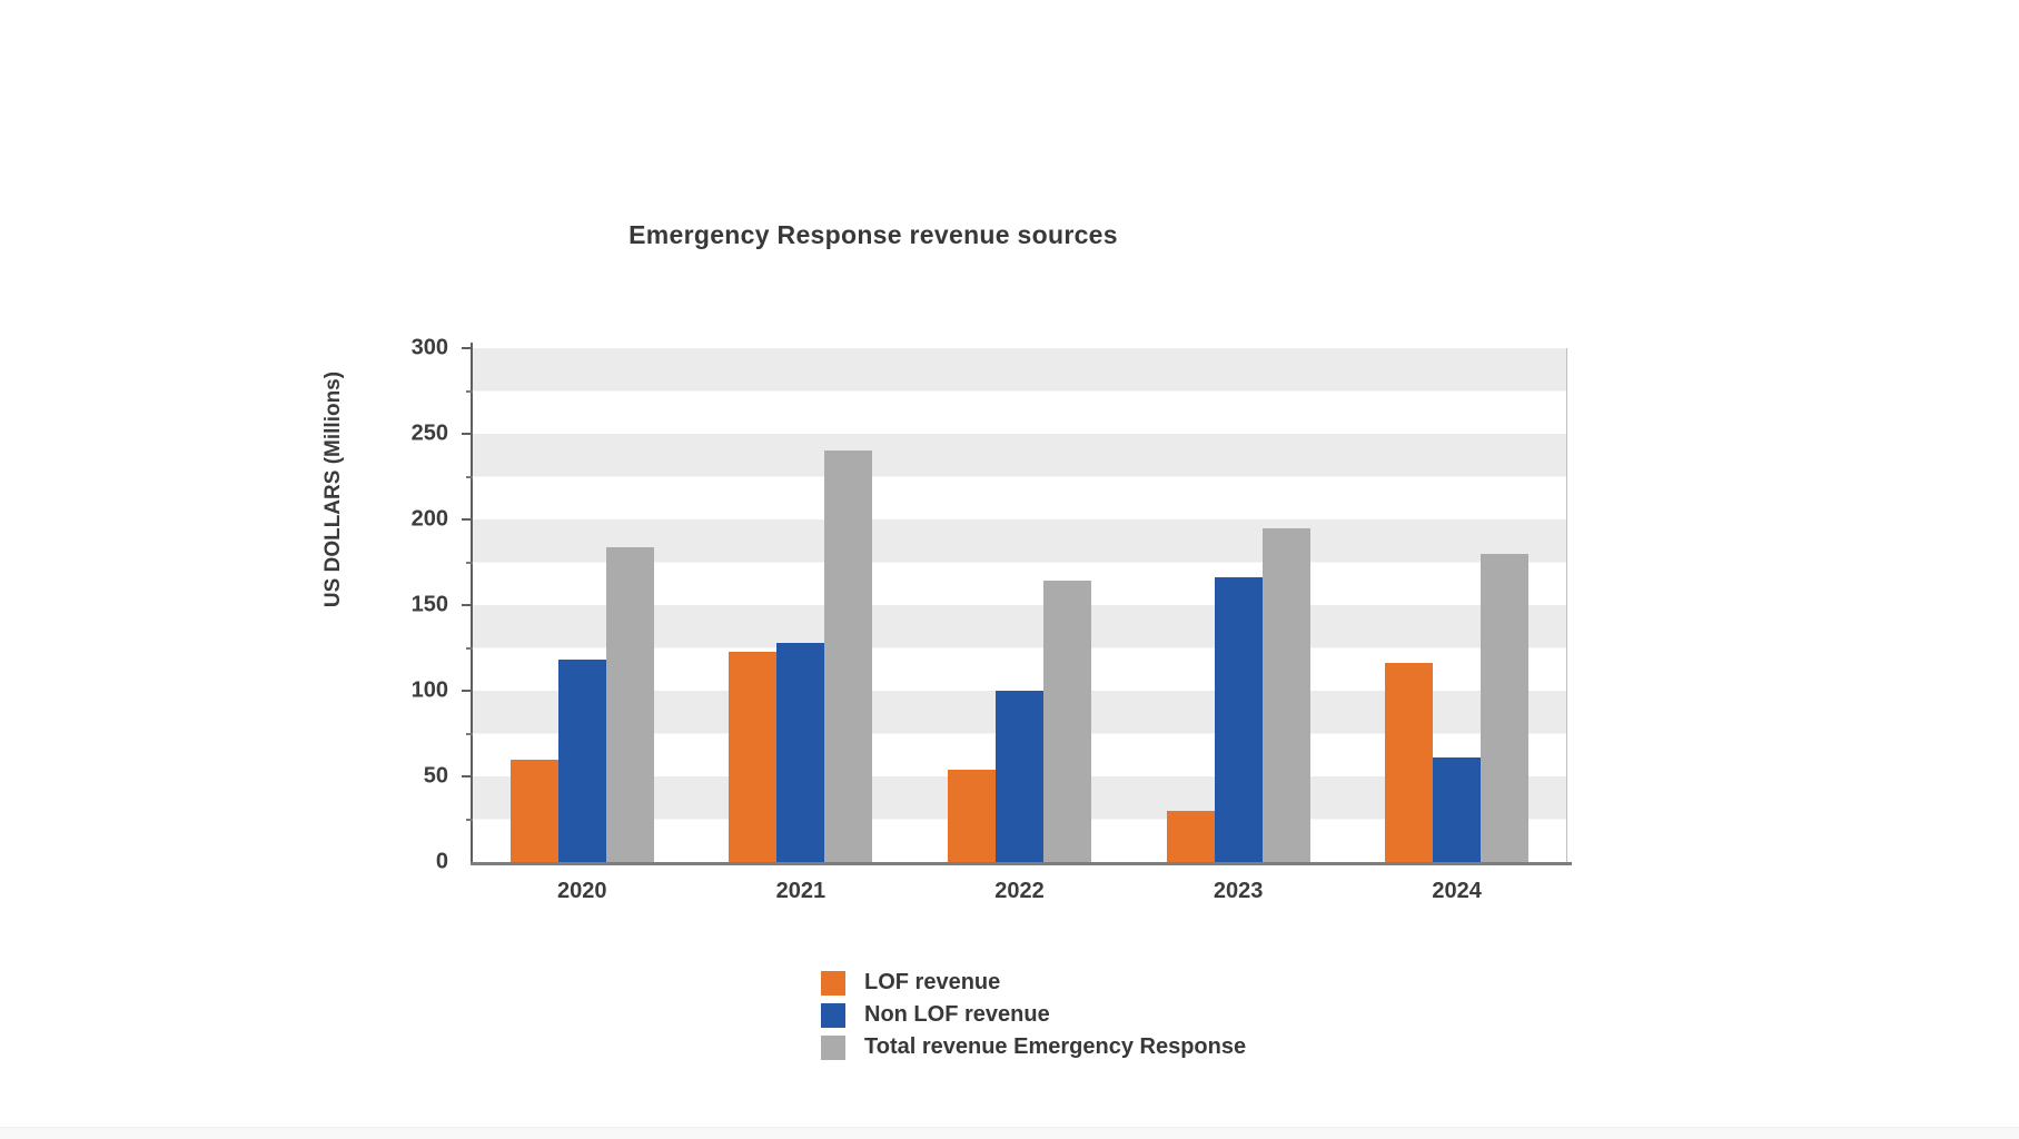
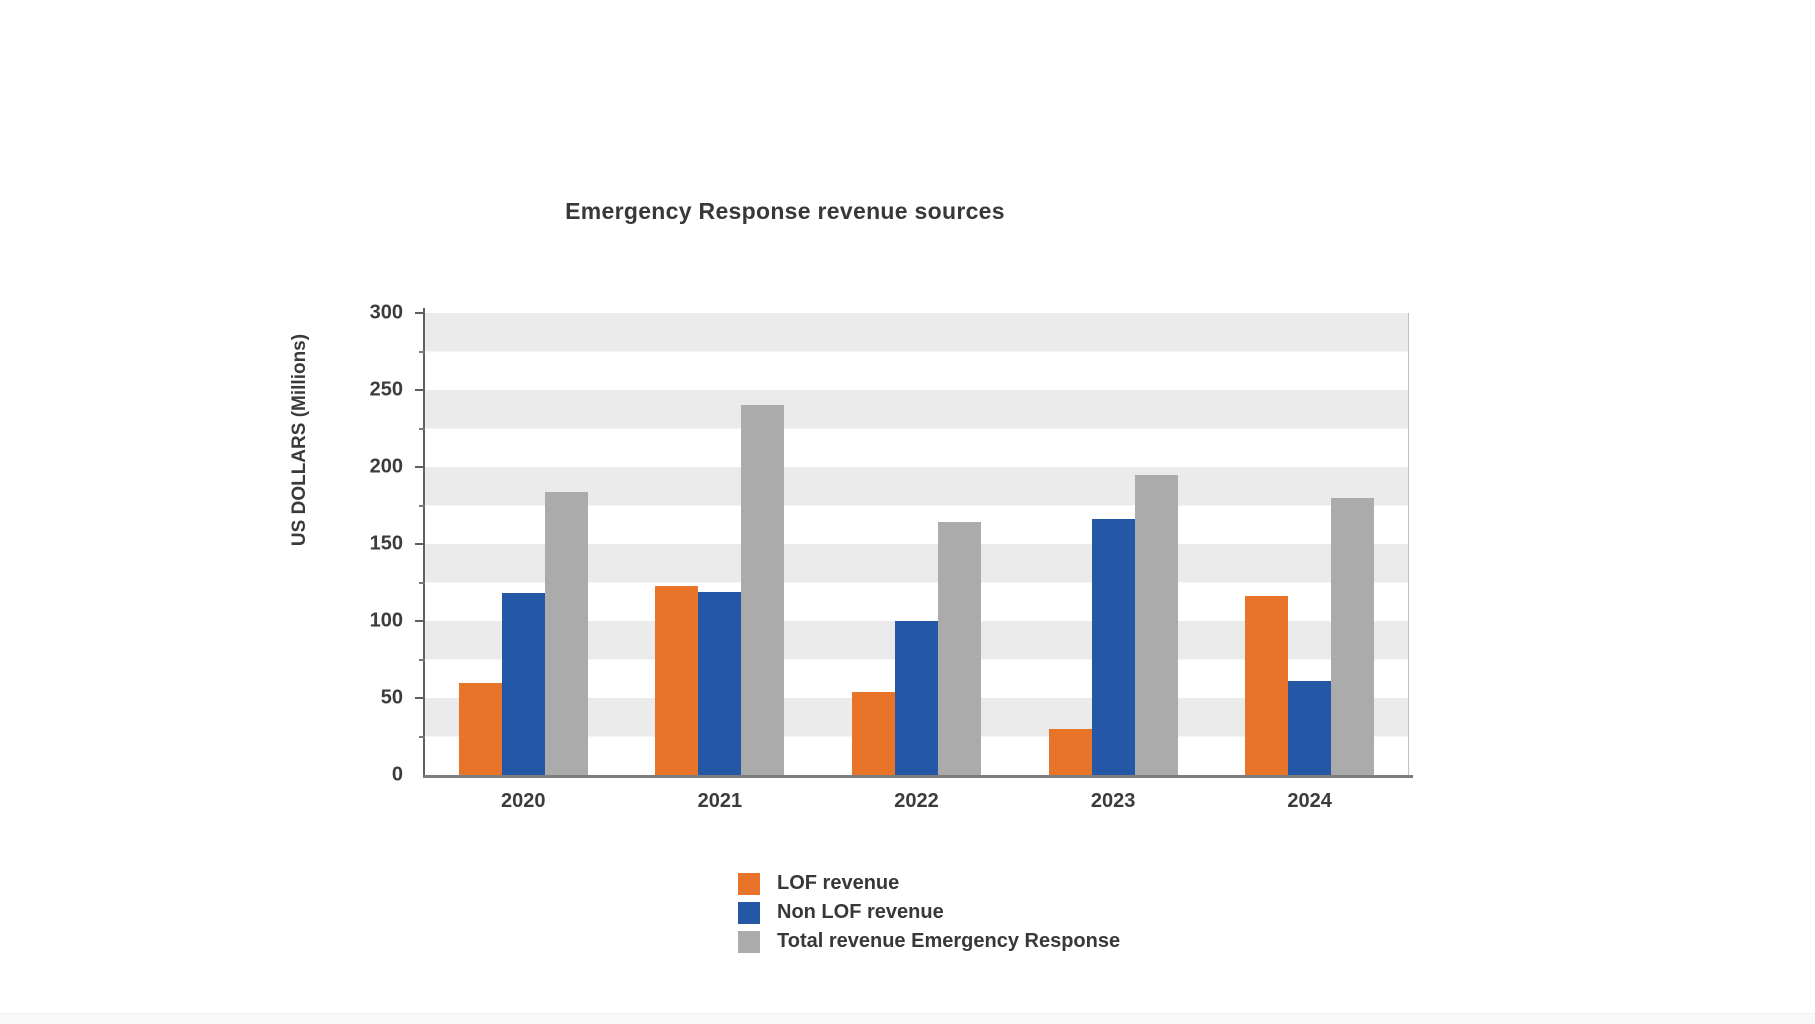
Non LOF revenue/2021: 128 -> 119
